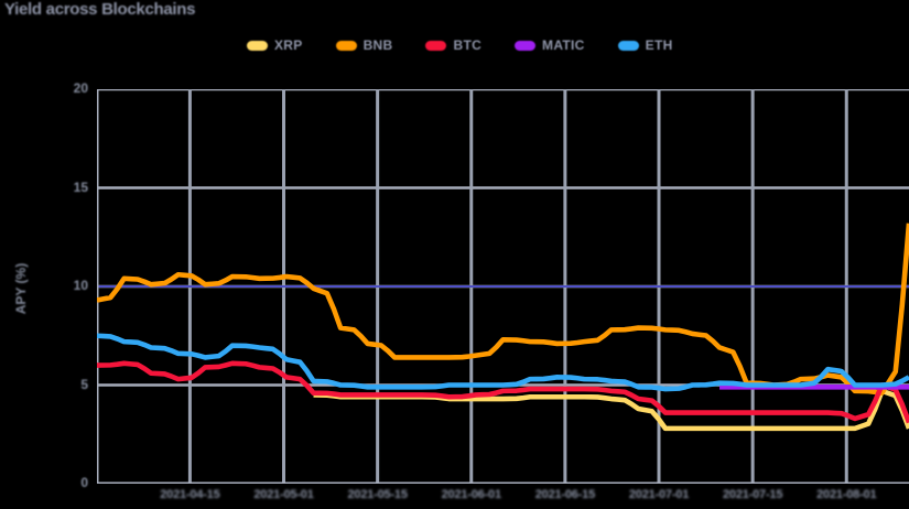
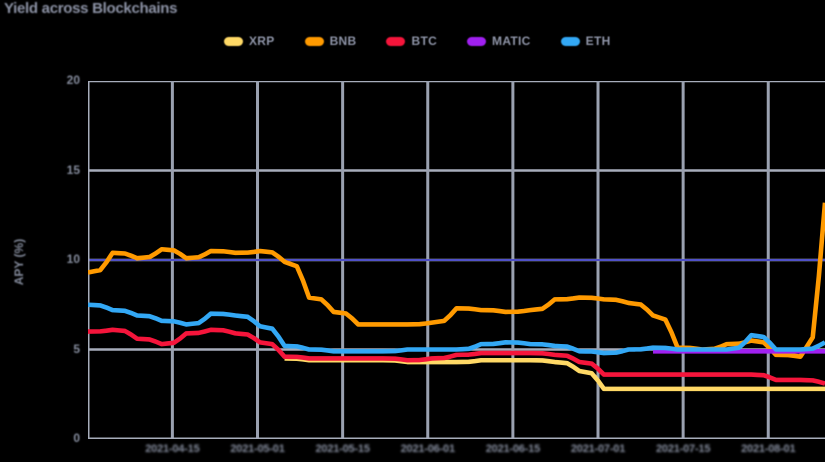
BTC/2021-08-01: 5.0 -> 3.3
XRP/2021-08-01: 4.7 -> 2.8
